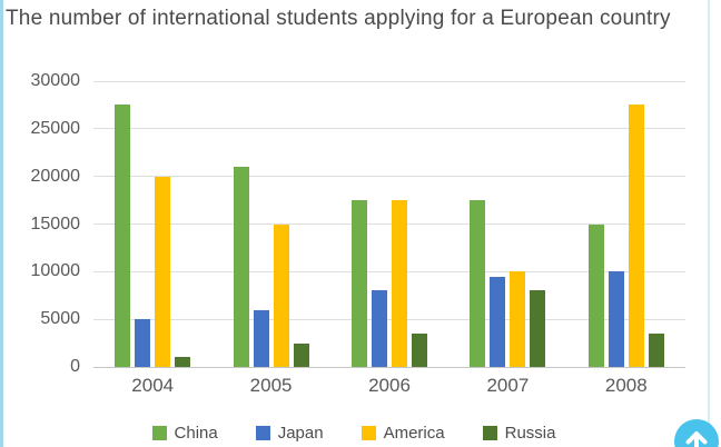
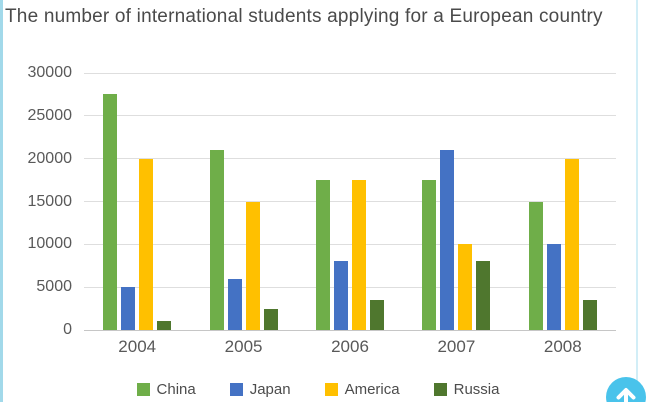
Japan/2007: 10000 -> 21000
America/2008: 28000 -> 20000
